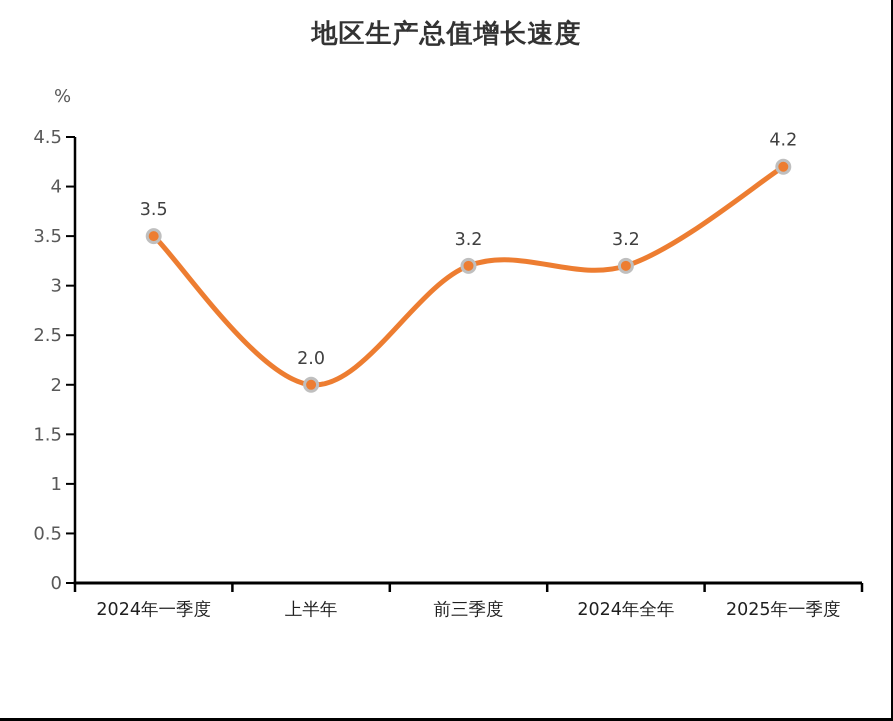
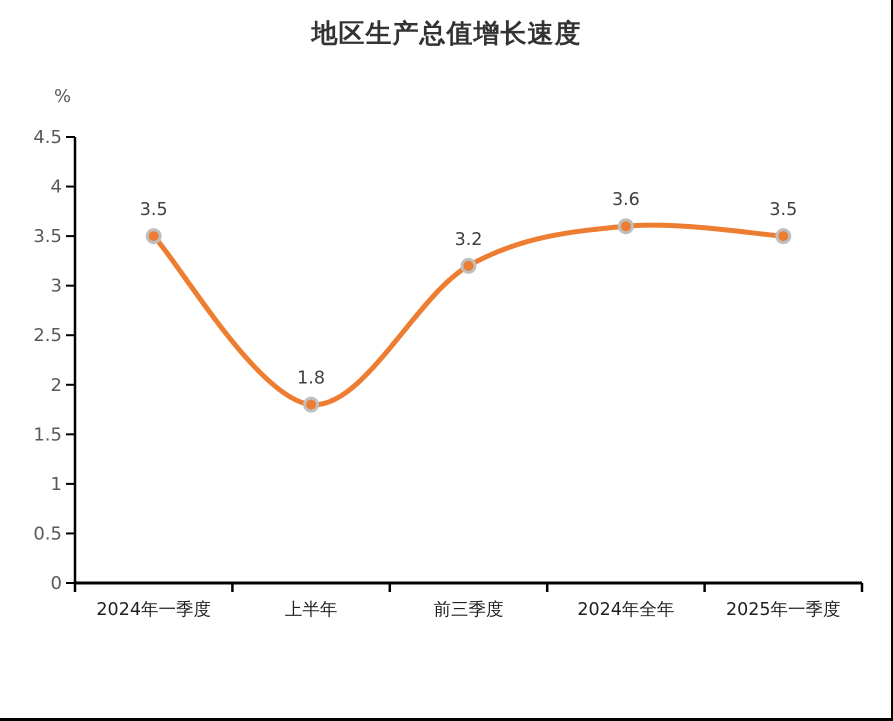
上半年: 2.0 -> 1.8
2024年全年: 3.2 -> 3.6
2025年一季度: 4.2 -> 3.5
